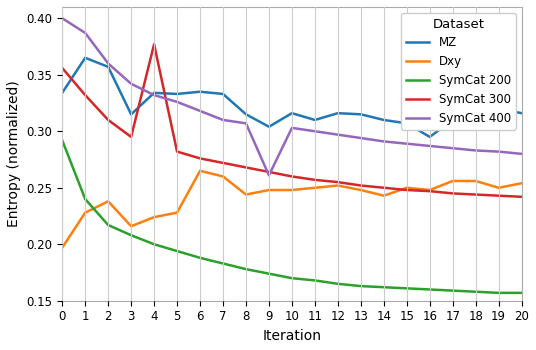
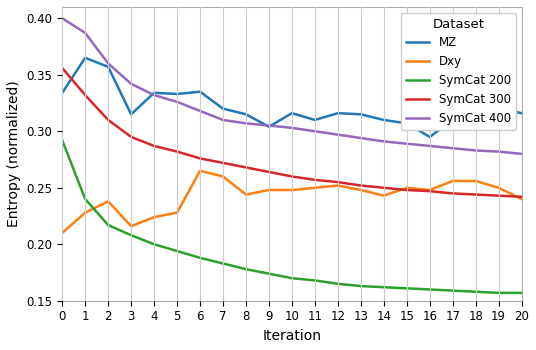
Dxy/0: 0.197 -> 0.210
SymCat 300/4: 0.377 -> 0.287
MZ/7: 0.333 -> 0.320
SymCat 400/9: 0.261 -> 0.305
Dxy/20: 0.254 -> 0.240
